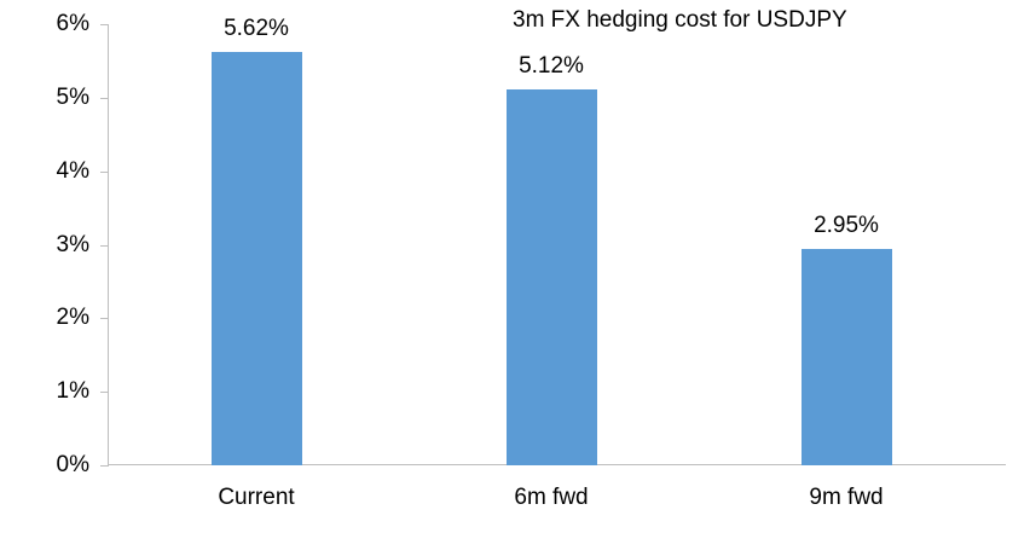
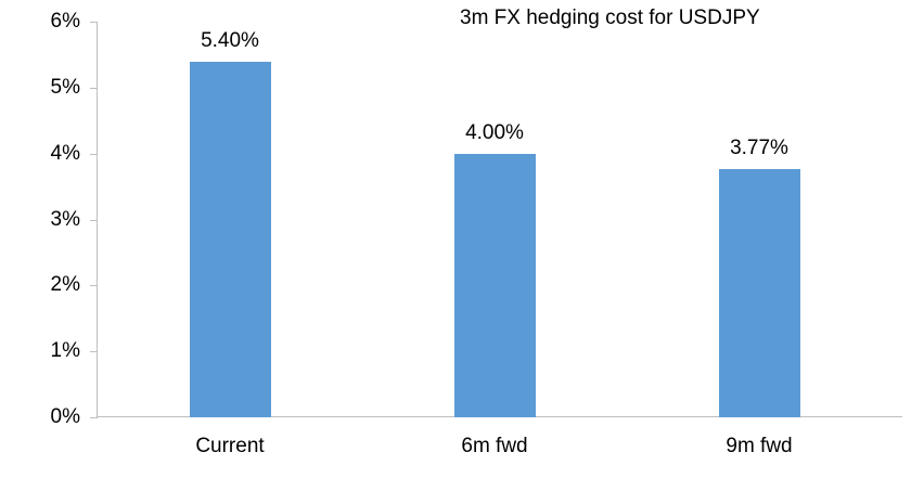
Current: 5.62% -> 5.40%
6m fwd: 5.12% -> 4.00%
9m fwd: 2.95% -> 3.77%
